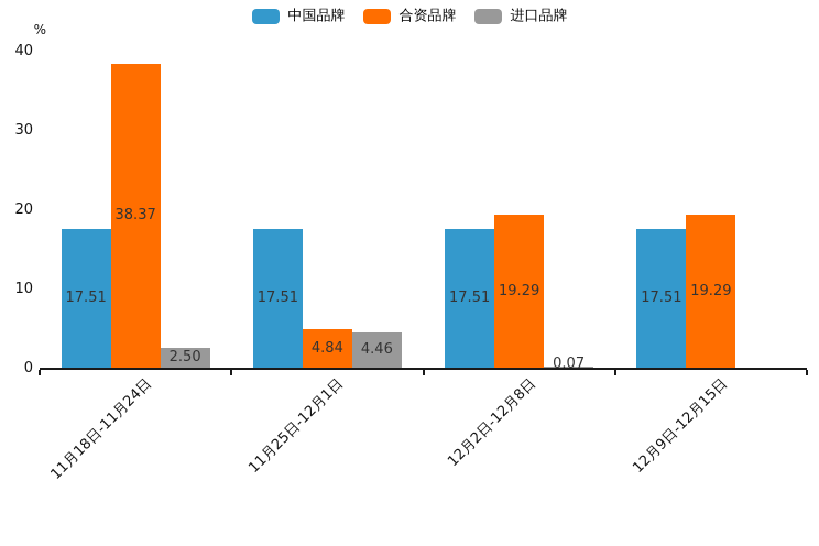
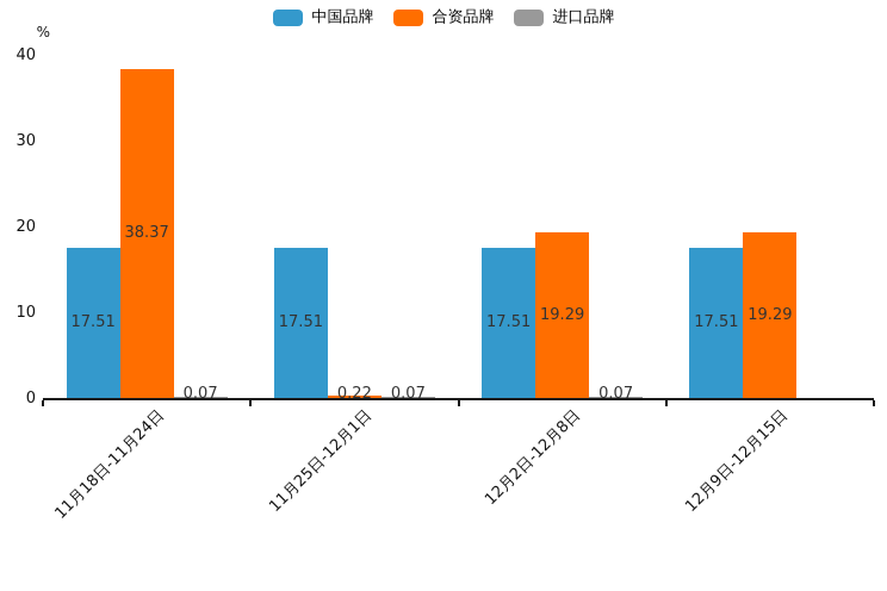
进口品牌/11月18日-11月24日: 2.50 -> 0.07
合资品牌/11月25日-12月1日: 4.84 -> 0.22
进口品牌/11月25日-12月1日: 4.46 -> 0.07
